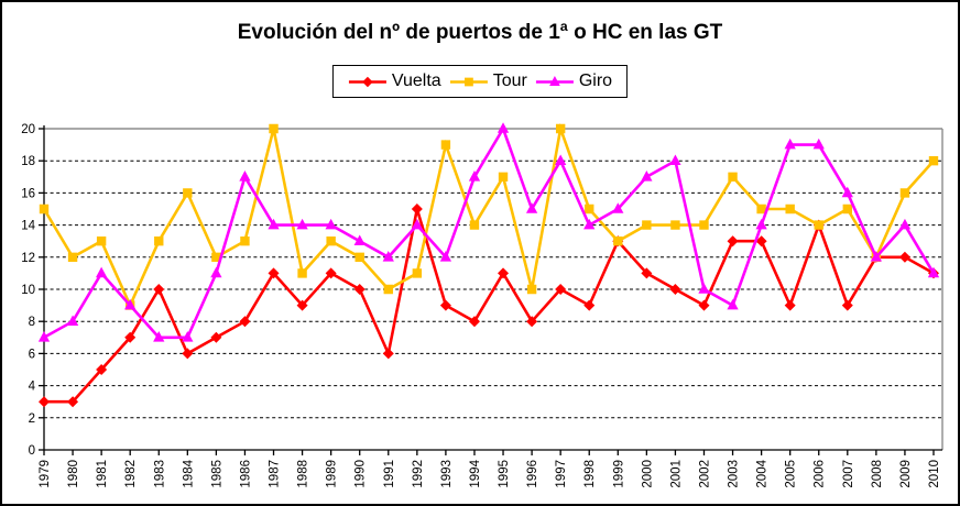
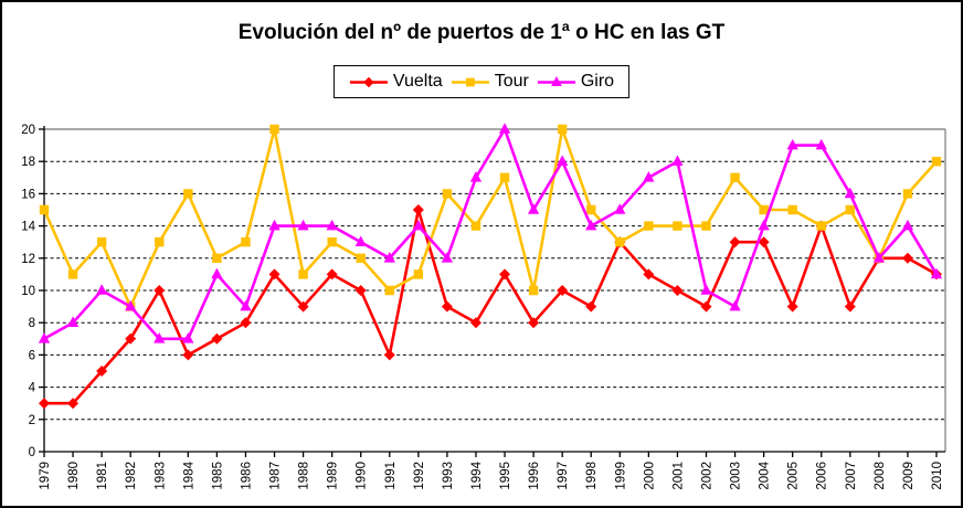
Tour/1980: 12 -> 11
Giro/1981: 11 -> 10
Giro/1986: 17 -> 9
Tour/1993: 19 -> 16
